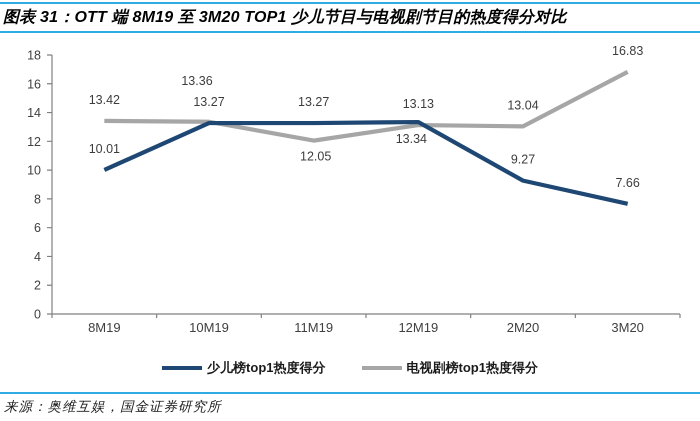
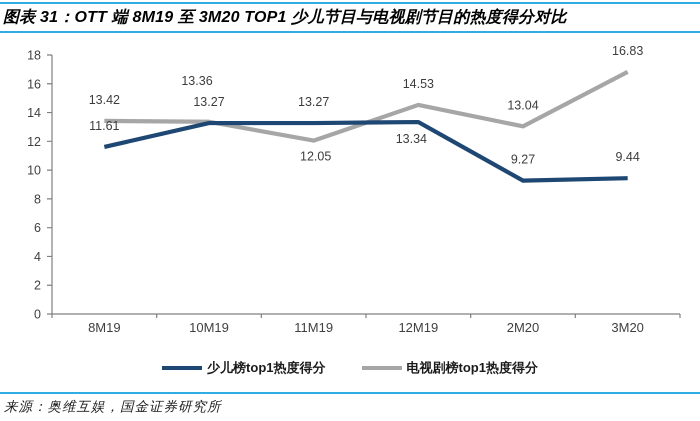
少儿榜top1热度得分/8M19: 10.01 -> 11.61
电视剧榜top1热度得分/12M19: 13.13 -> 14.53
少儿榜top1热度得分/3M20: 7.66 -> 9.44
